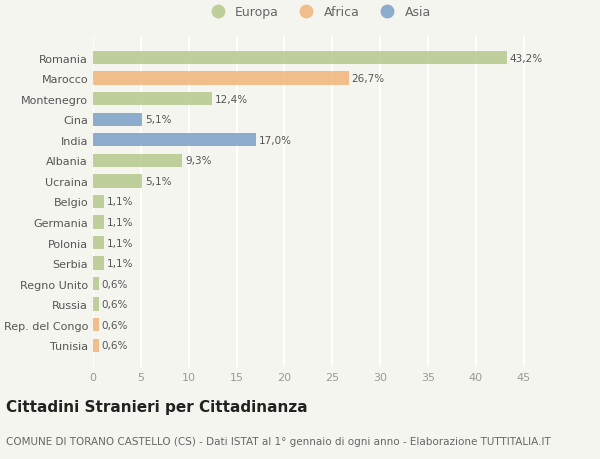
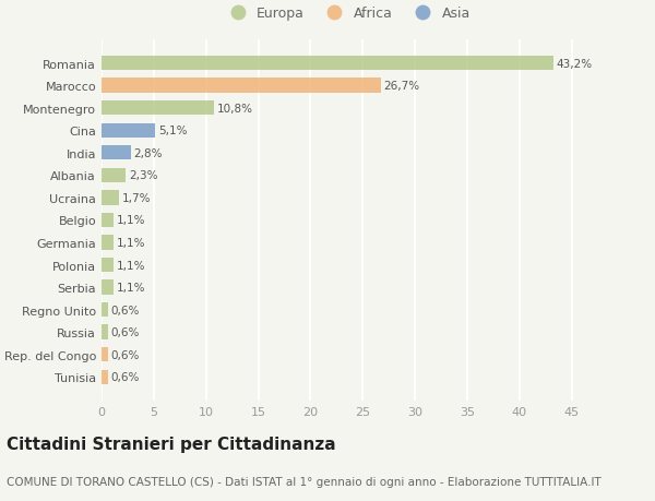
Montenegro: 12,4% -> 10,8%
India: 17,0% -> 2,8%
Albania: 9,3% -> 2,3%
Ucraina: 5,1% -> 1,7%
